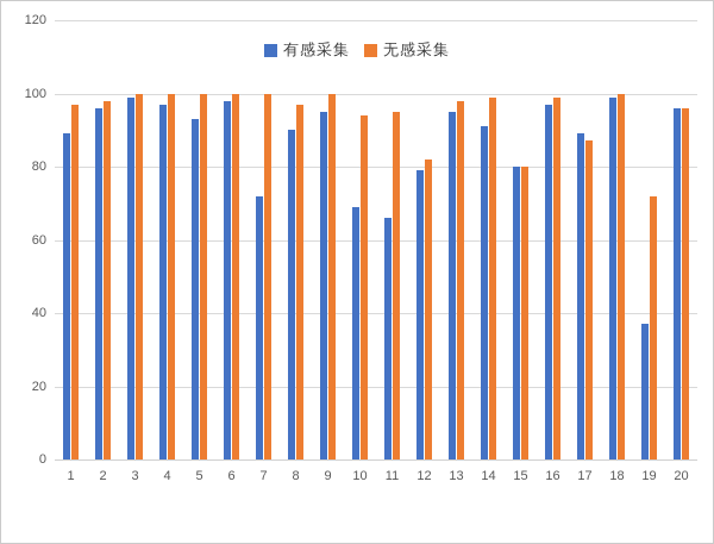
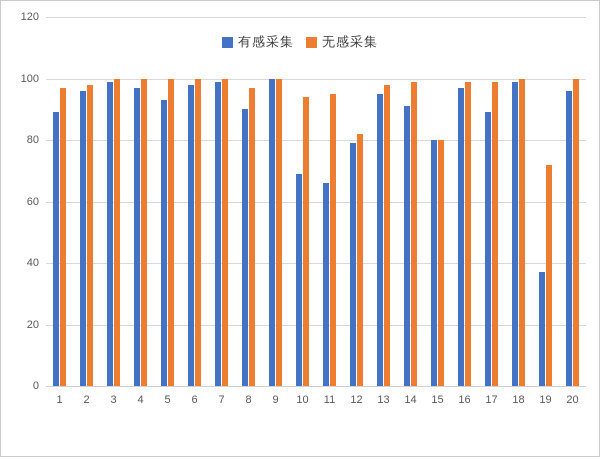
有感采集/7: 72 -> 99
有感采集/9: 95 -> 100
无感采集/17: 87 -> 99
无感采集/20: 96 -> 100
